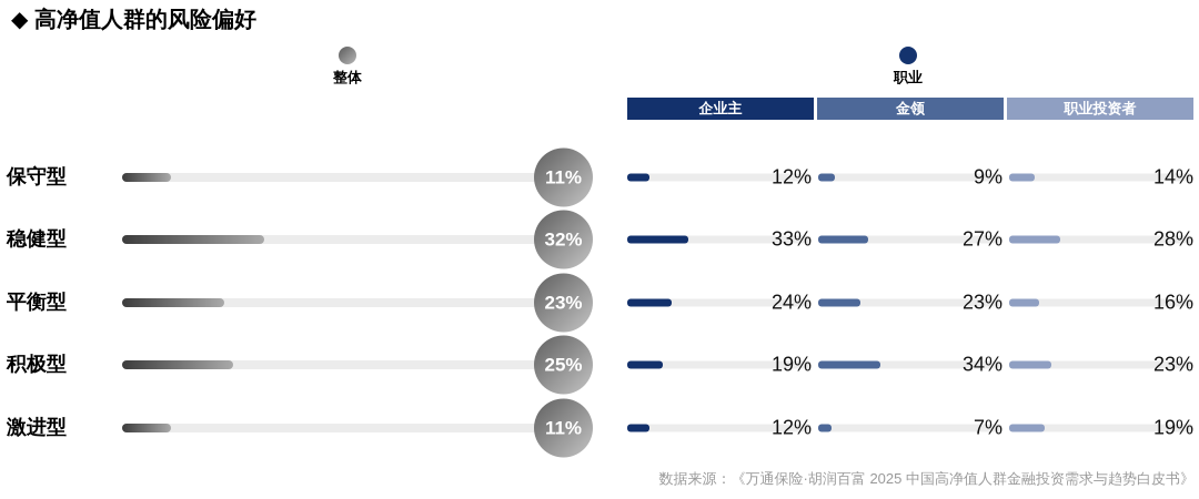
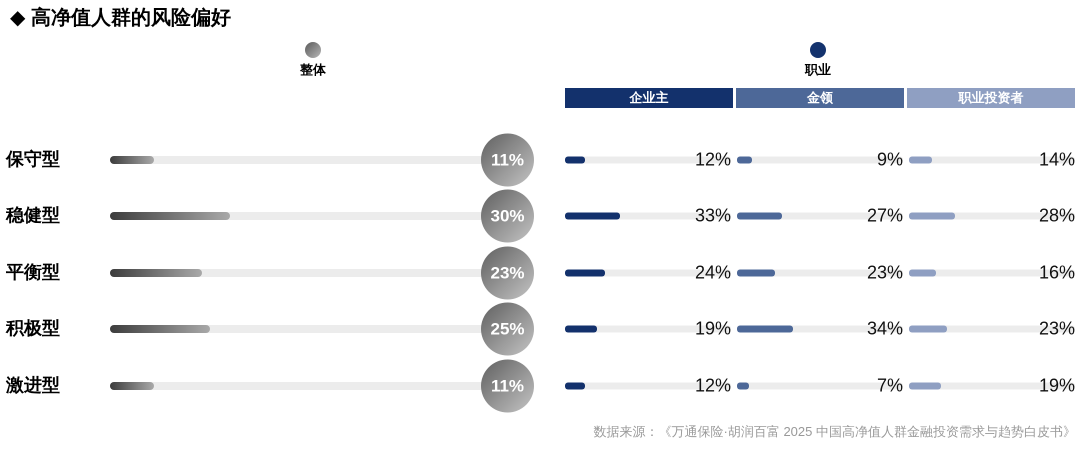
整体/稳健型: 32% -> 30%
